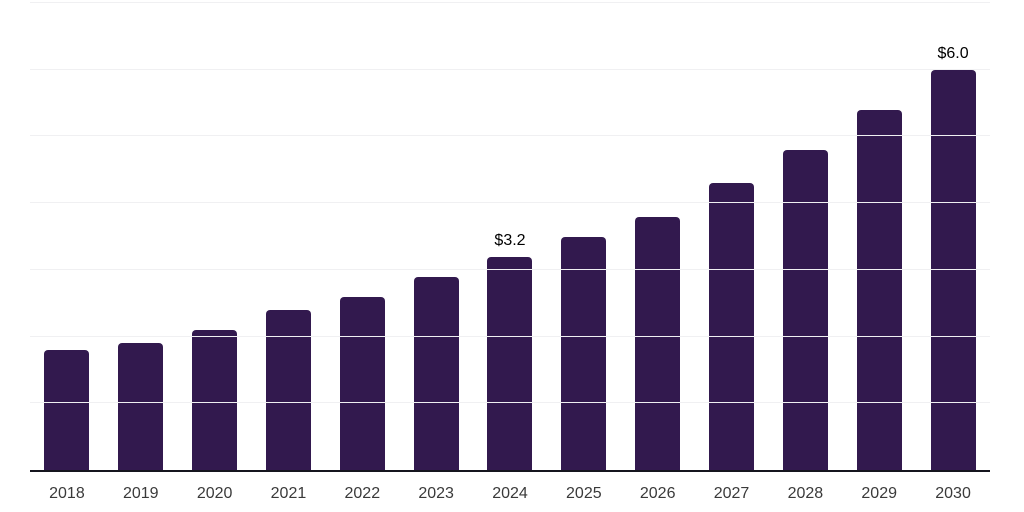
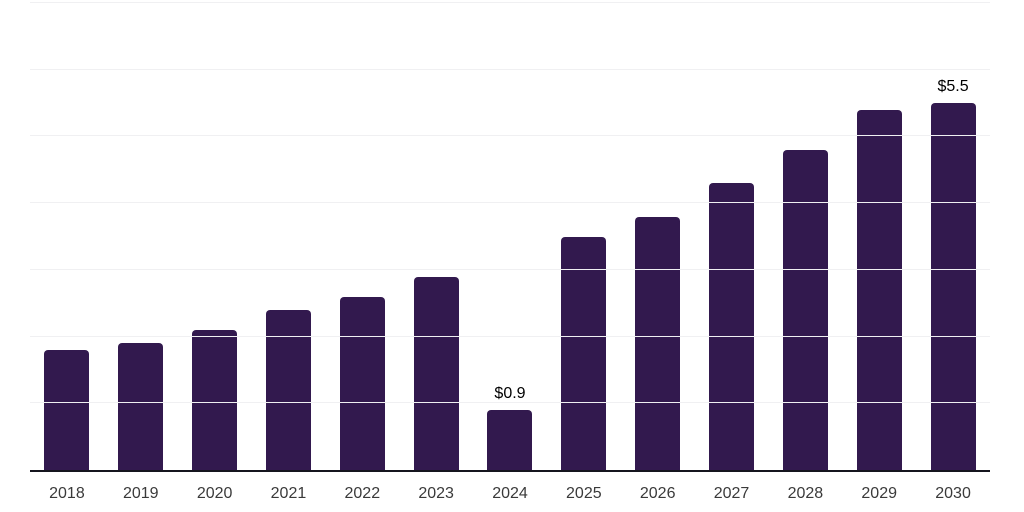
2024: $3.2 -> $0.9
2030: $6.0 -> $5.5
